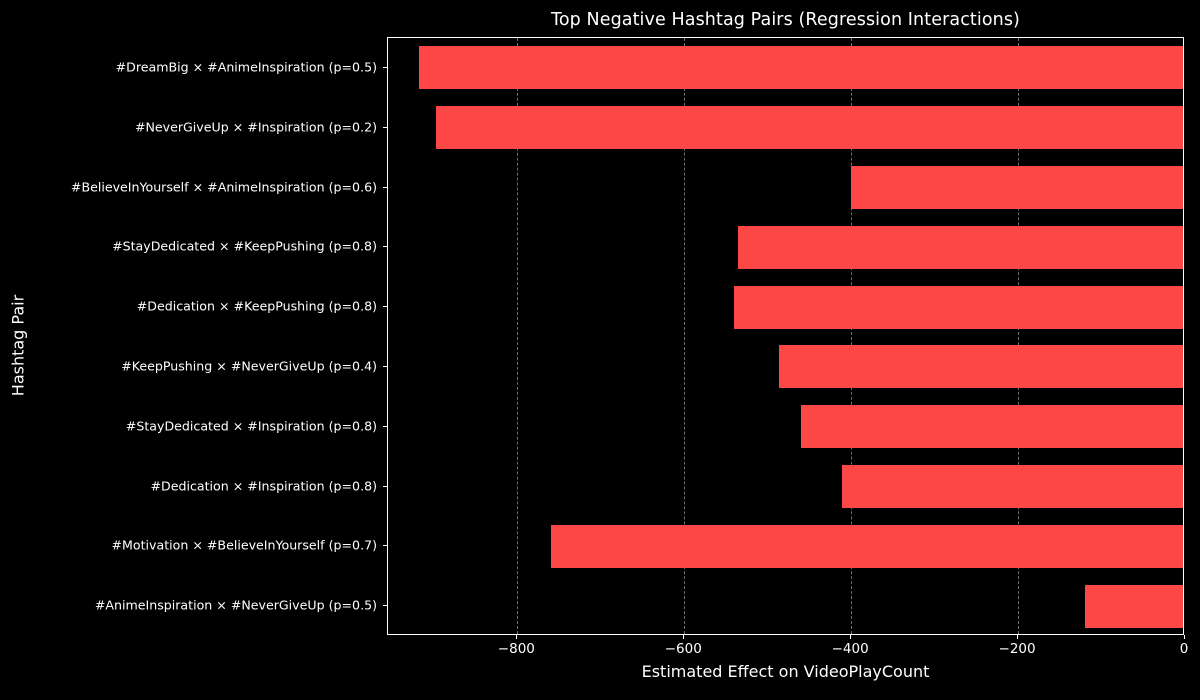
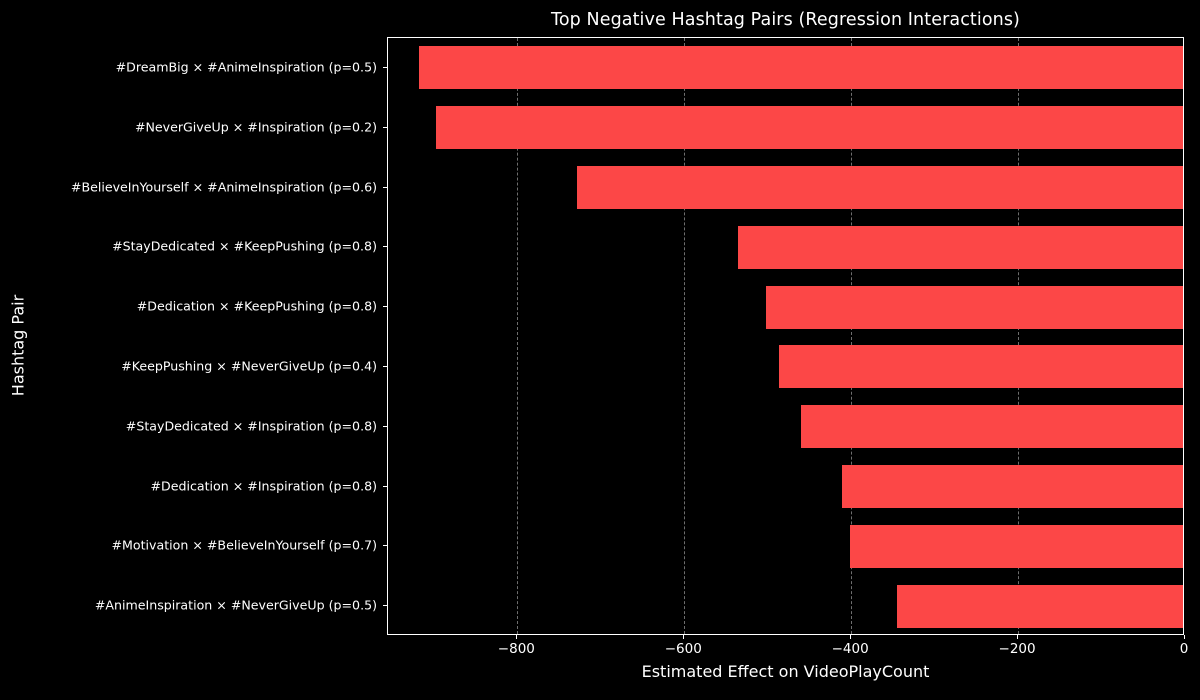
#BelieveInYourself × #AnimeInspiration (p=0.6): -400 -> -730
#Dedication × #KeepPushing (p=0.8): -540 -> -500
#Motivation × #BelieveInYourself (p=0.7): -760 -> -400
#AnimeInspiration × #NeverGiveUp (p=0.5): -120 -> -340
